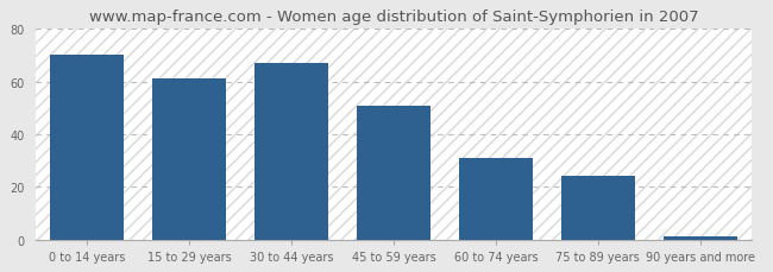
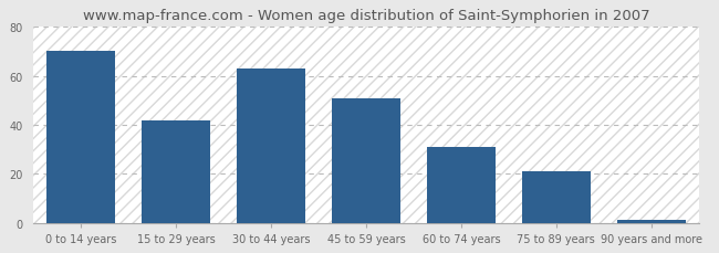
15 to 29 years: 61 -> 42
30 to 44 years: 67 -> 63
75 to 89 years: 24 -> 21
